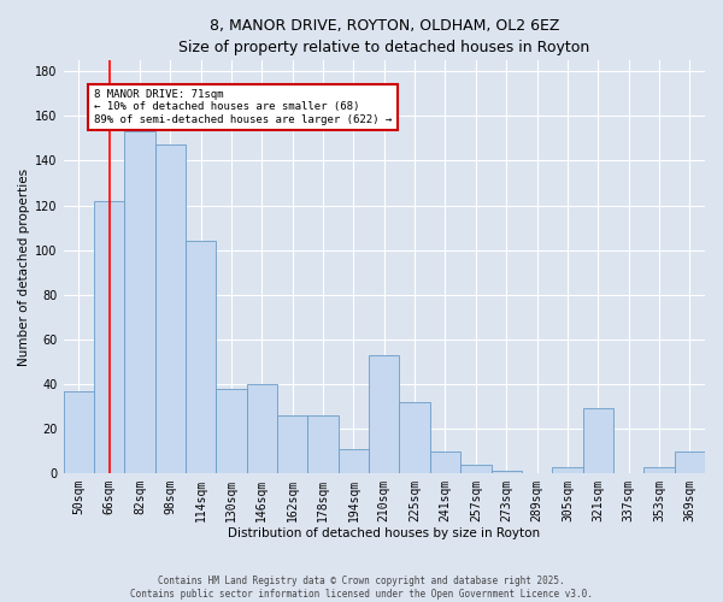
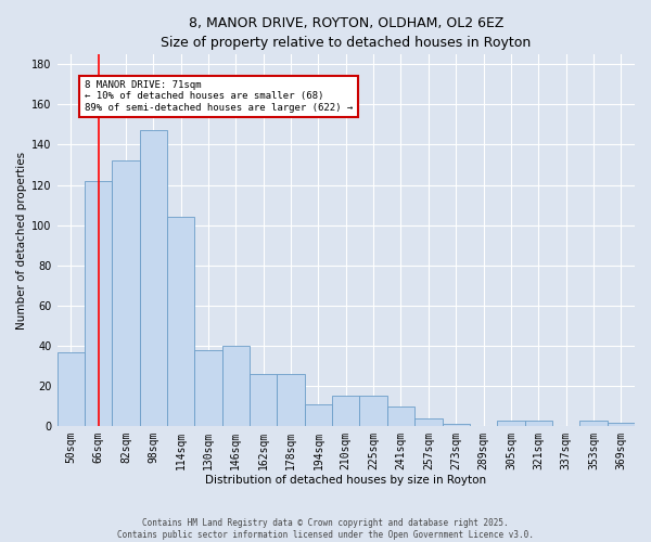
82sqm: 153 -> 132
210sqm: 53 -> 15
225sqm: 32 -> 15
321sqm: 29 -> 3
369sqm: 10 -> 2
